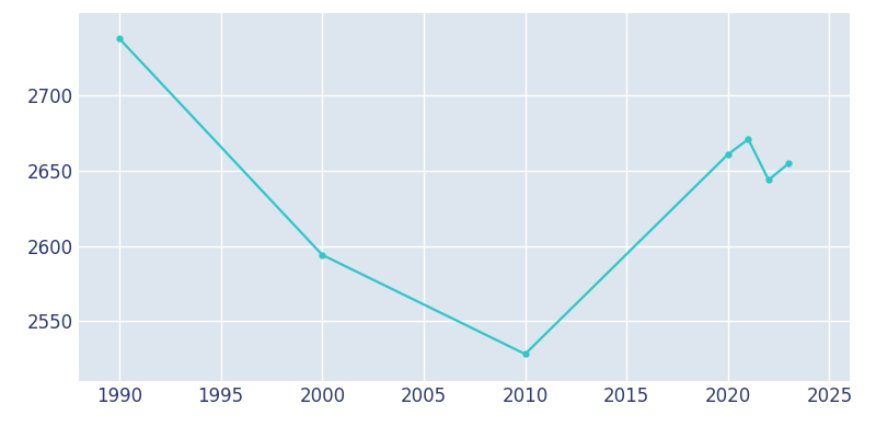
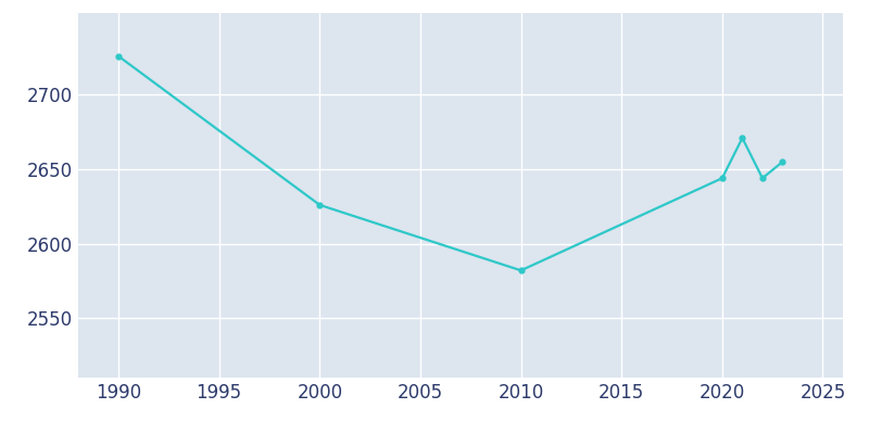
1990: 2738 -> 2726
2000: 2594 -> 2626
2010: 2528 -> 2582
2020: 2661 -> 2644
